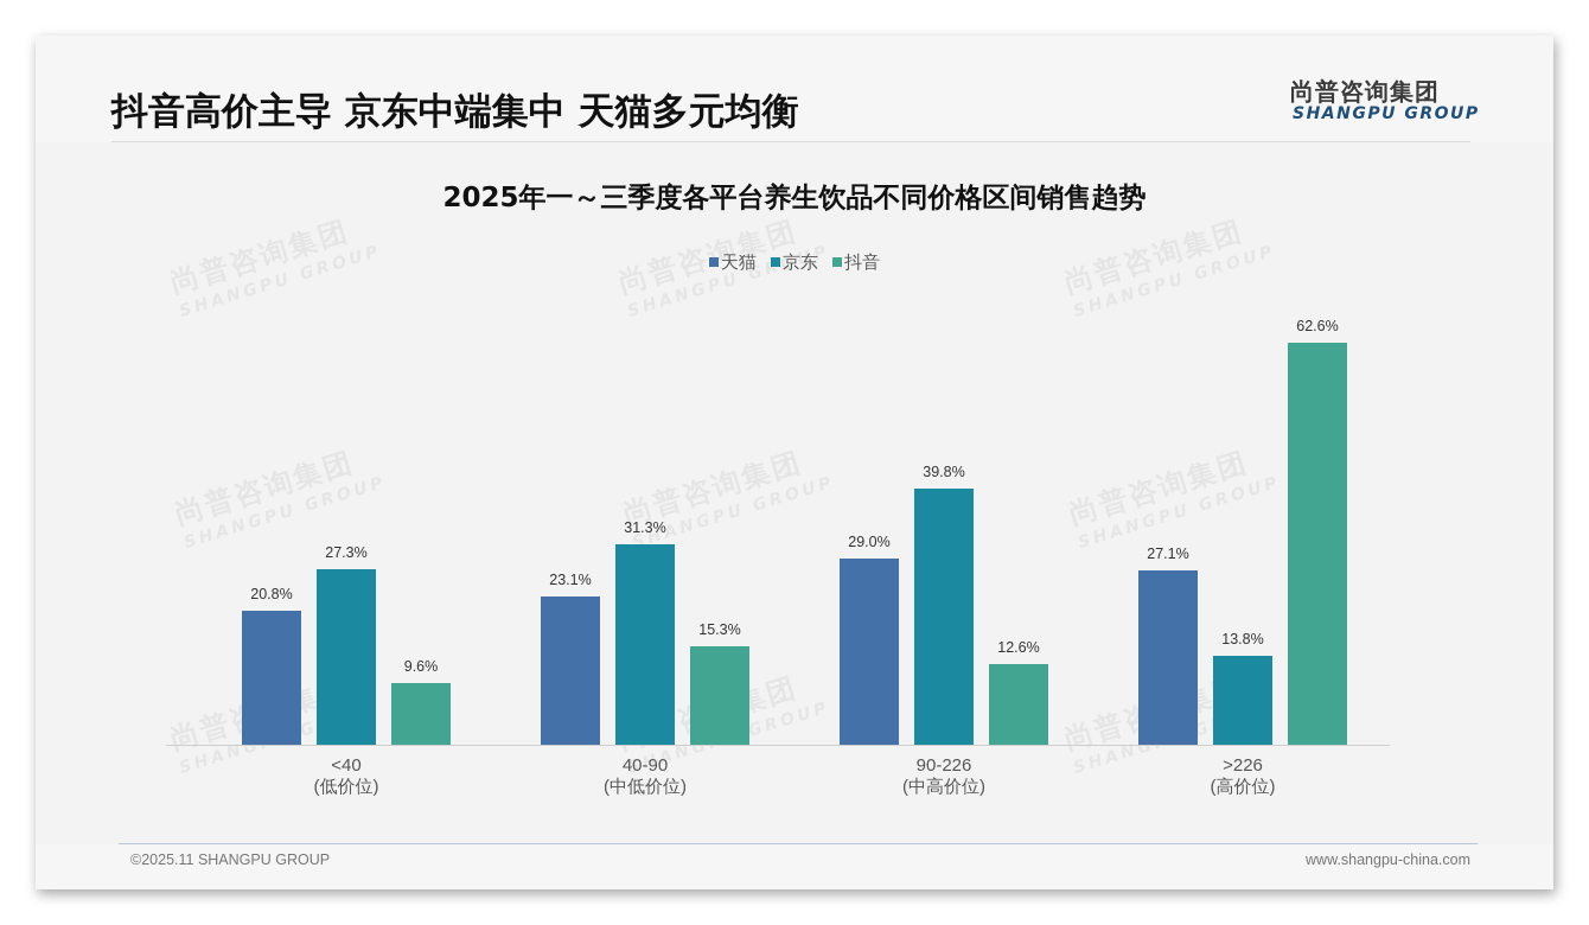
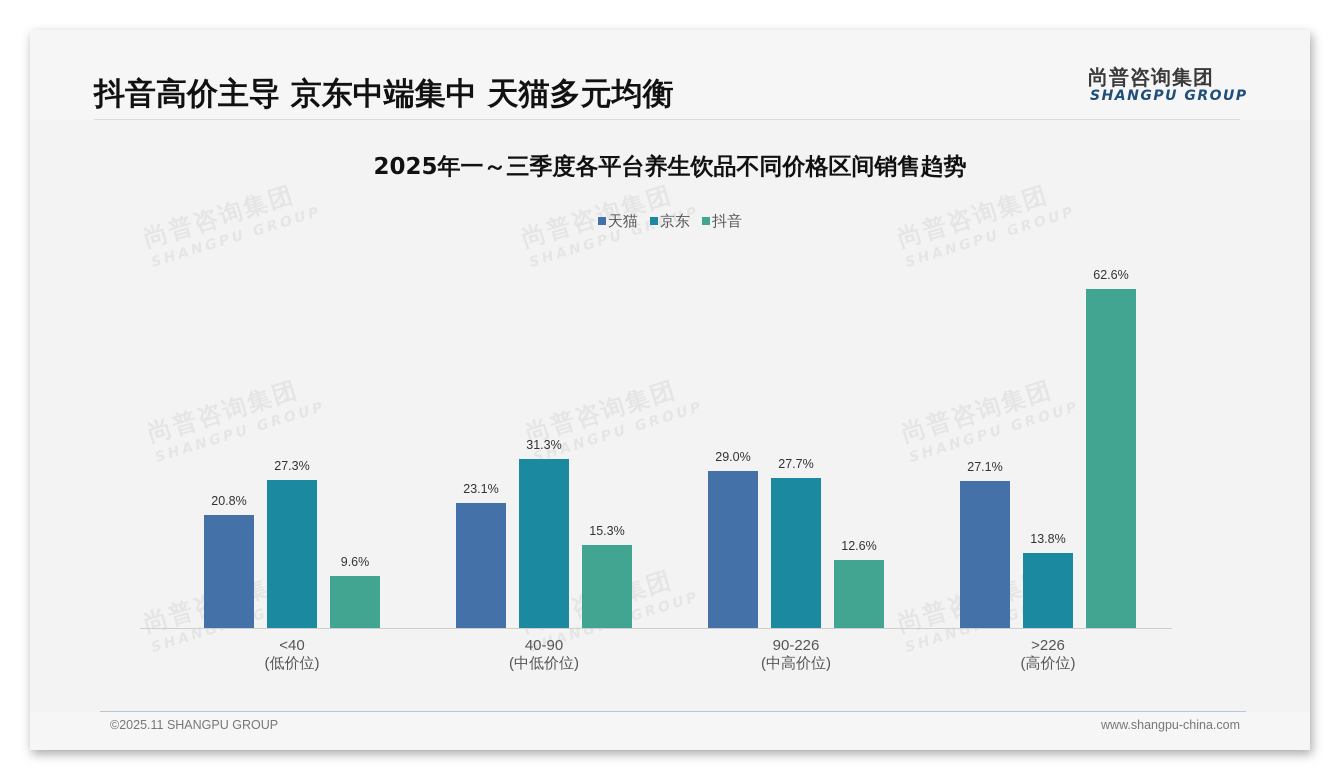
京东/90-226 (中高价位): 39.8% -> 27.7%
